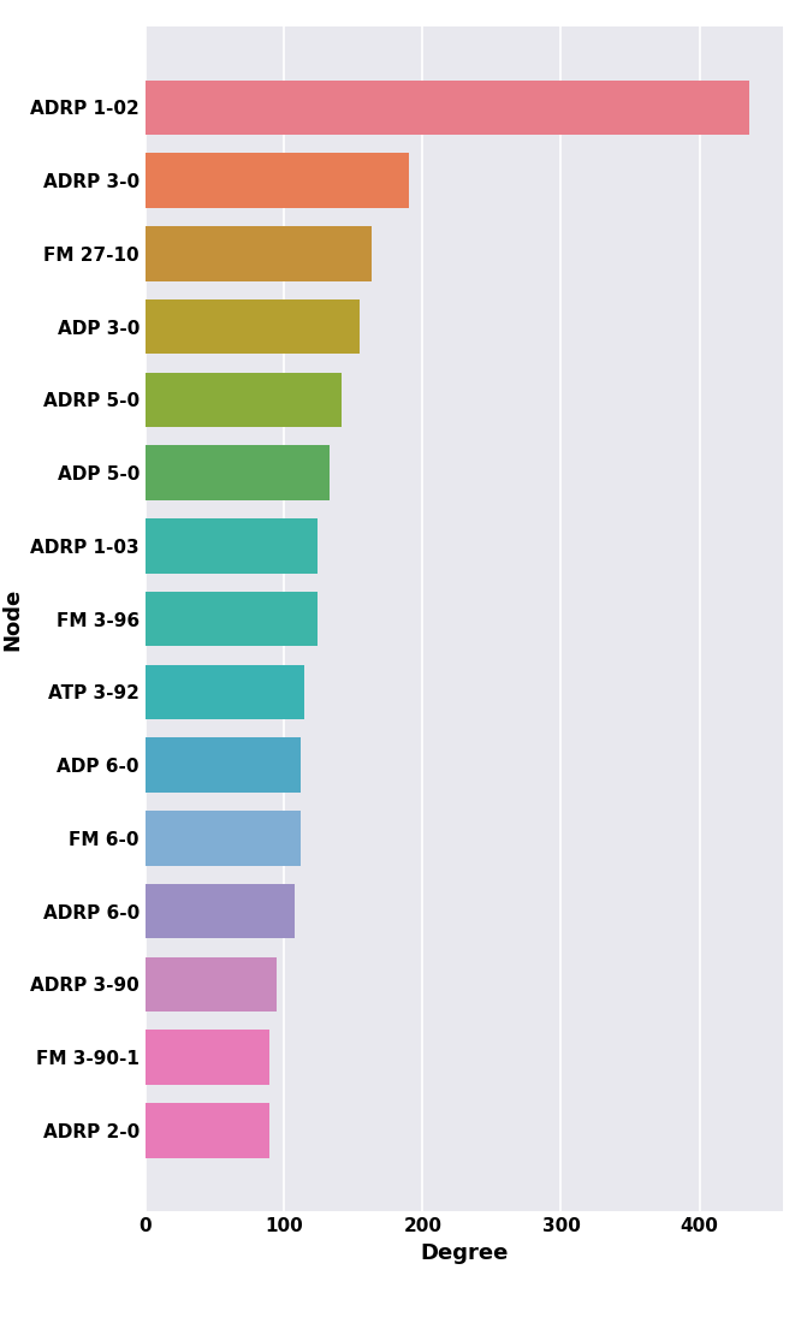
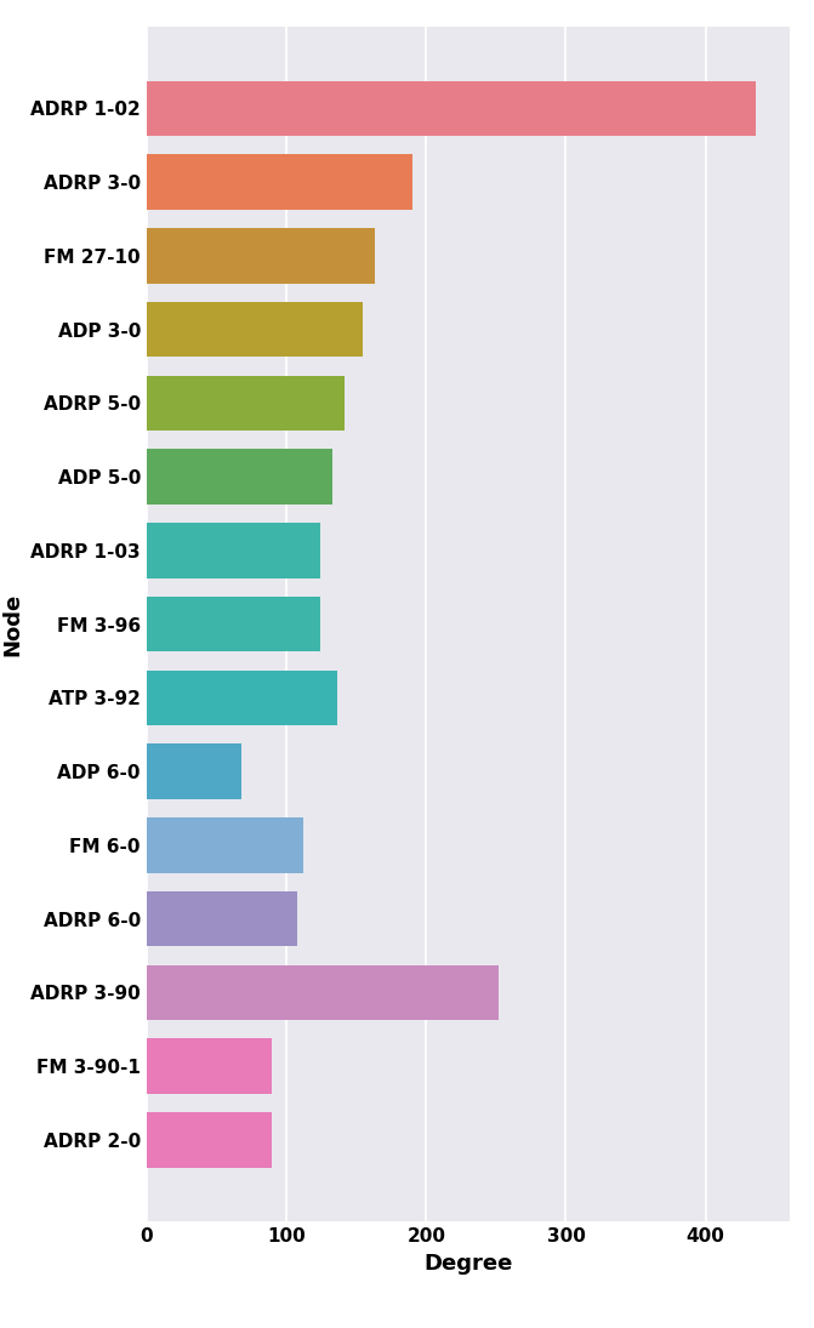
ATP 3-92: 115 -> 136
ADP 6-0: 112 -> 68
ADRP 3-90: 95 -> 252
